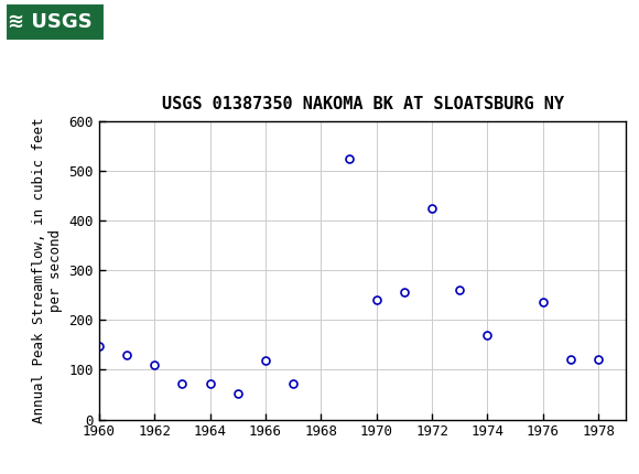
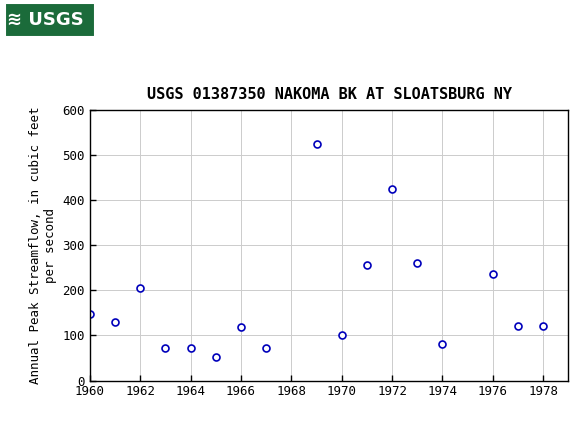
1962: 110 -> 205
1970: 240 -> 100
1974: 170 -> 80
